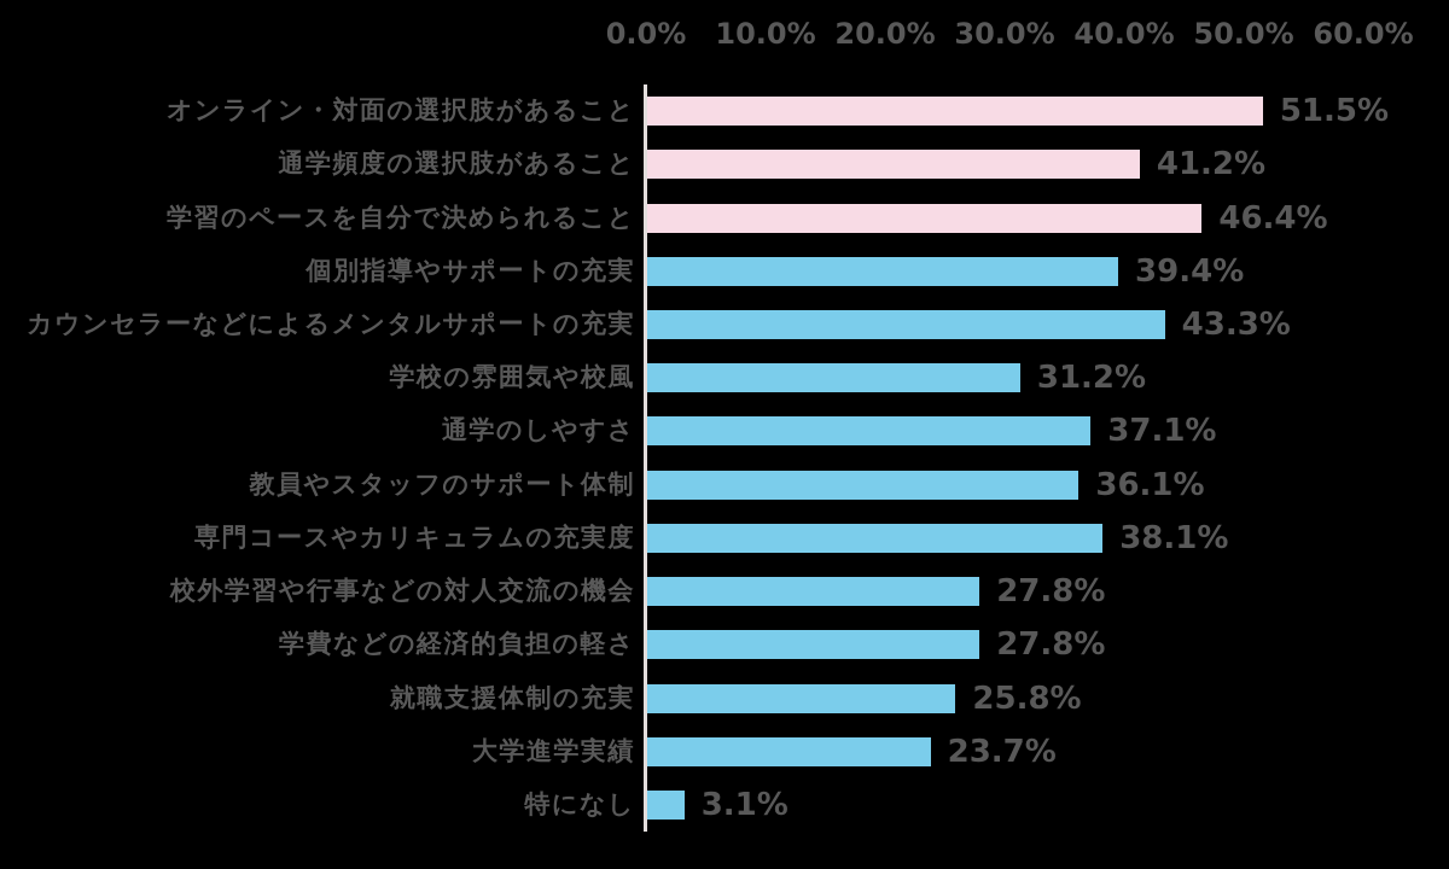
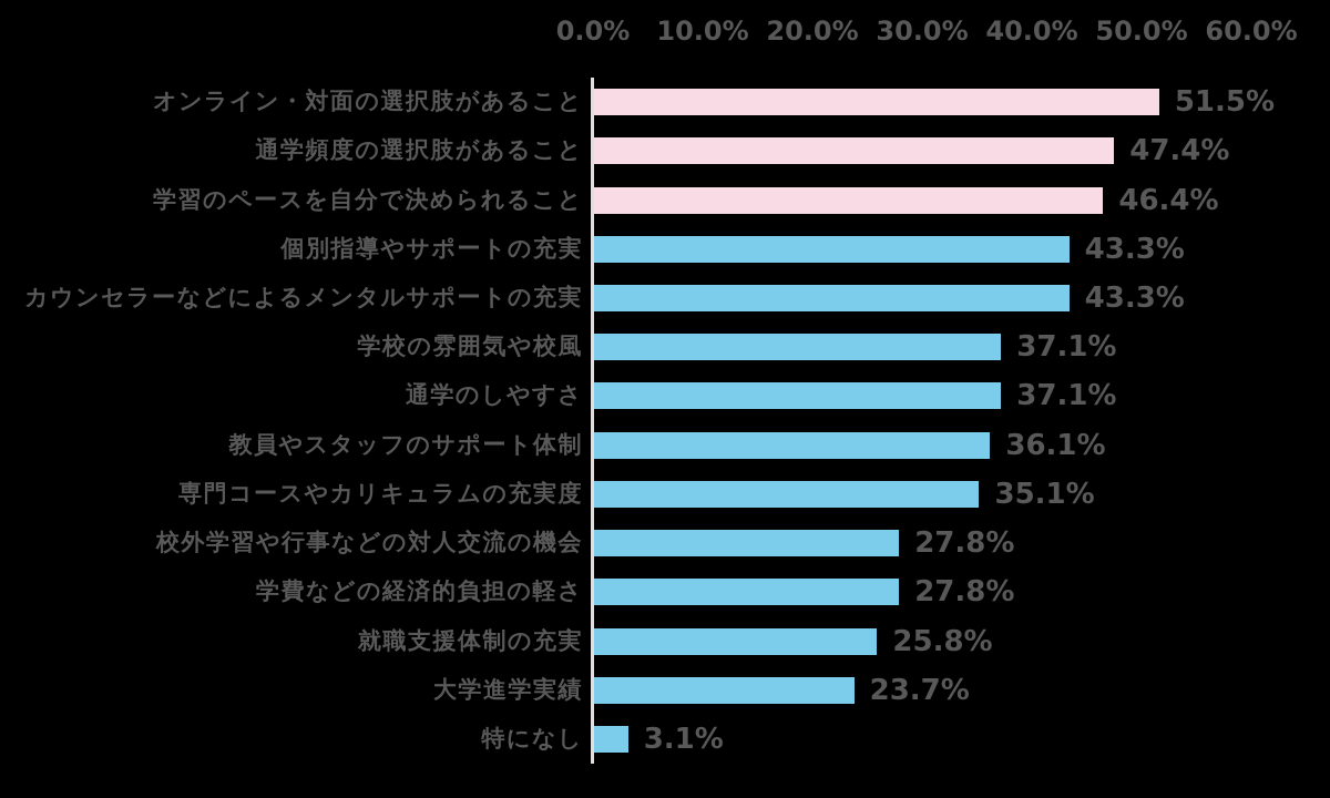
通学頻度の選択肢があること: 41.2% -> 47.4%
個別指導やサポートの充実: 39.4% -> 43.3%
学校の雰囲気や校風: 31.2% -> 37.1%
専門コースやカリキュラムの充実度: 38.1% -> 35.1%
